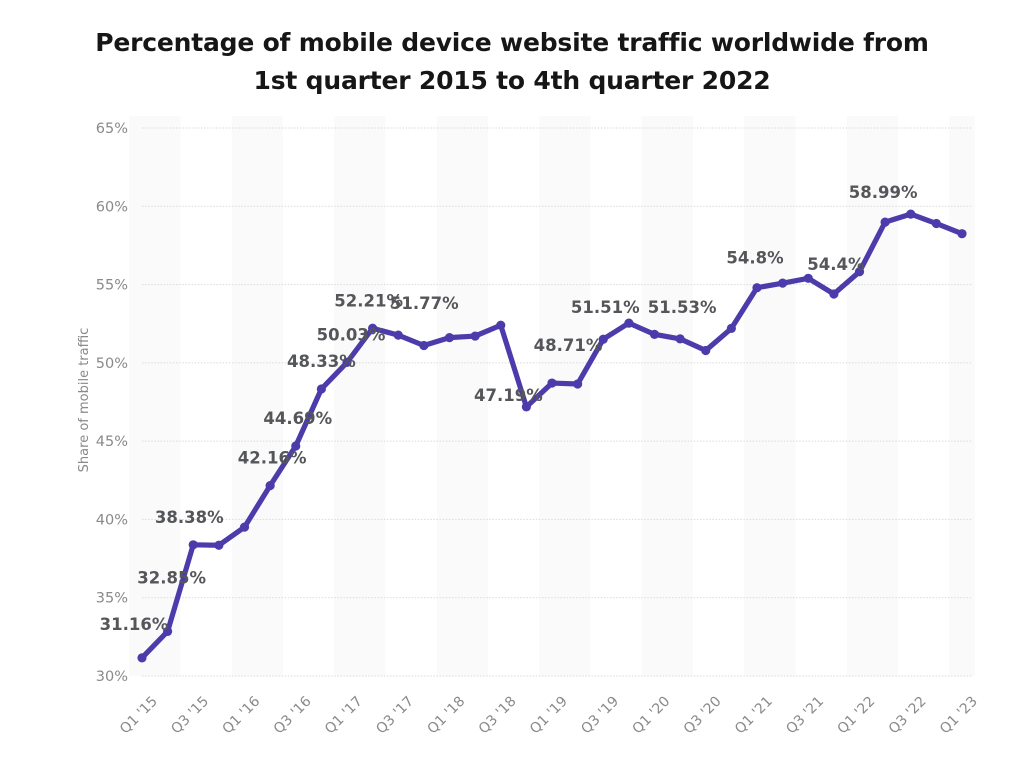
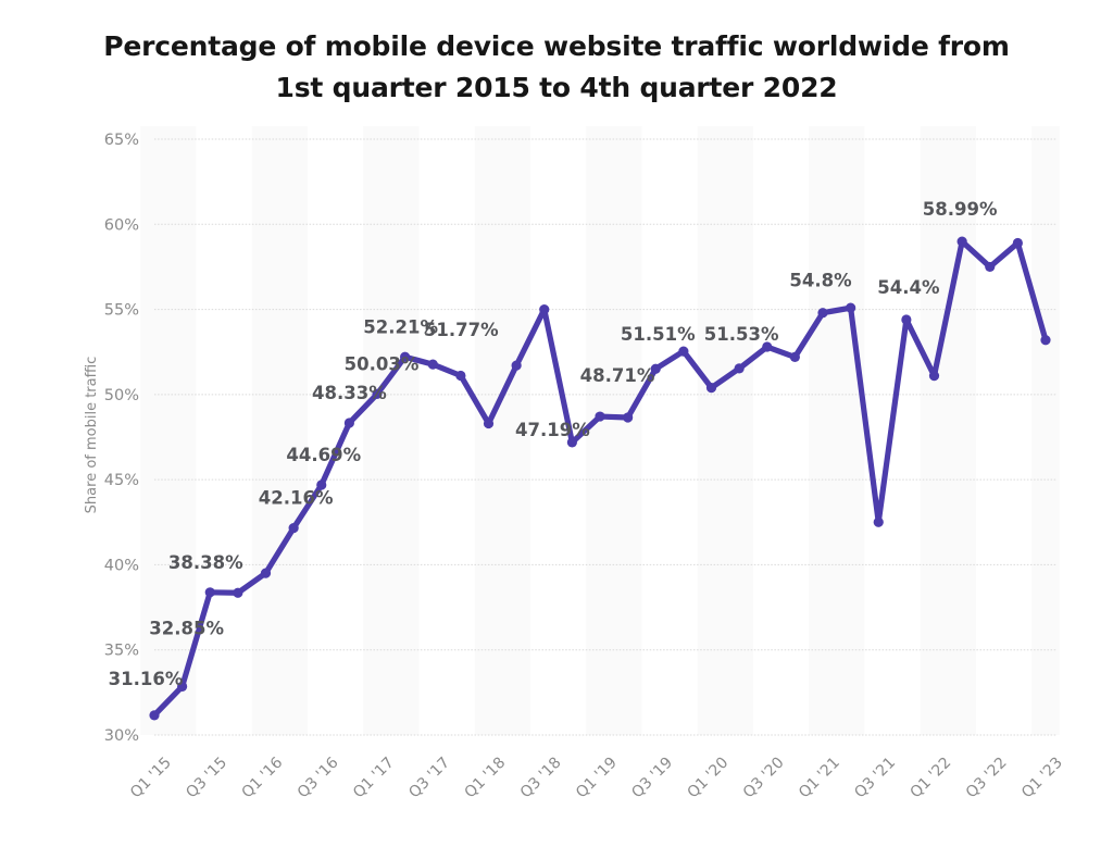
Q1 '18: 51.6% -> 48.3%
Q3 '18: 52.4% -> 55.0%
Q1 '20: 51.8% -> 50.4%
Q3 '20: 50.8% -> 52.8%
Q3 '21: 55.4% -> 42.5%
Q1 '22: 55.8% -> 51.1%
Q3 '22: 59.5% -> 57.5%
Q1 '23: 58.2% -> 53.2%
